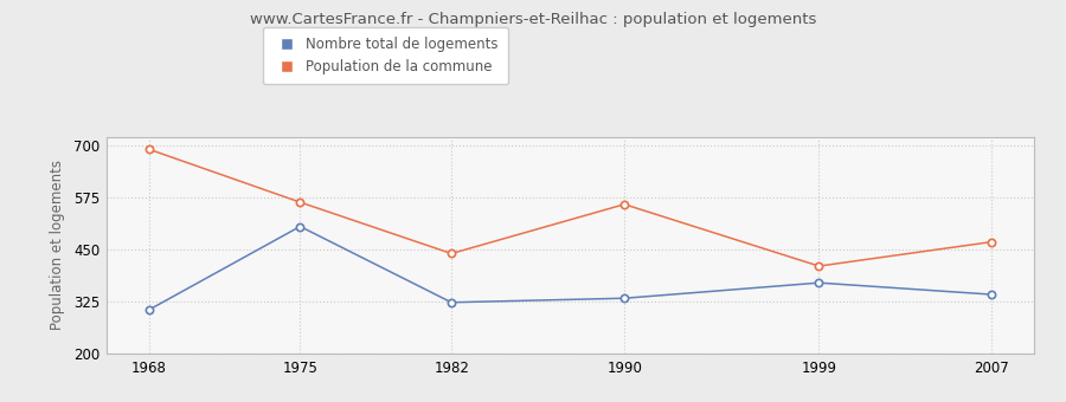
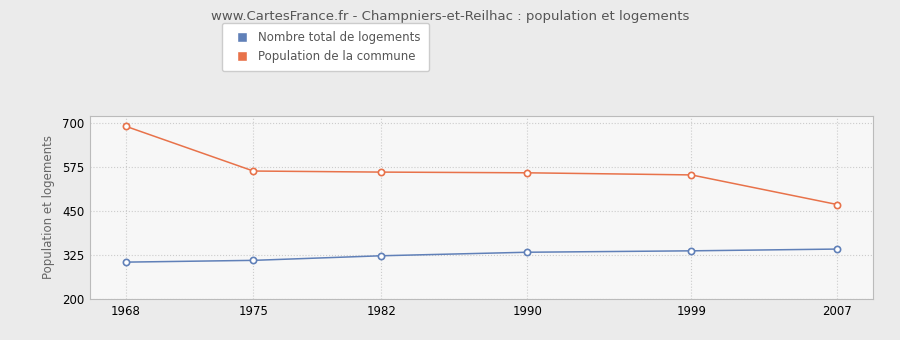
Nombre total de logements/1975: 505 -> 310
Population de la commune/1982: 440 -> 560
Nombre total de logements/1999: 370 -> 337
Population de la commune/1999: 410 -> 552
